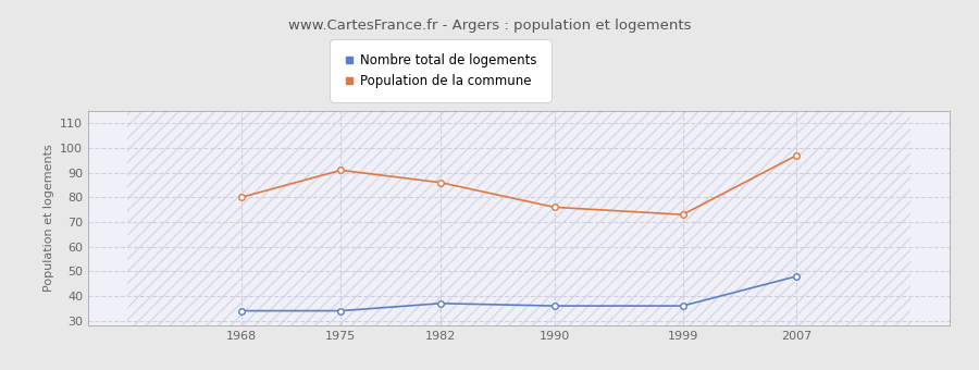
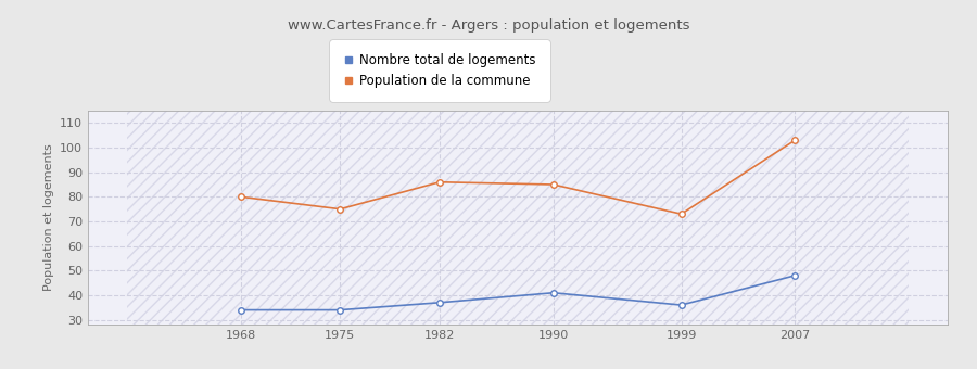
Population de la commune/1975: 91 -> 75
Nombre total de logements/1990: 36 -> 41
Population de la commune/1990: 76 -> 85
Population de la commune/2007: 97 -> 103
